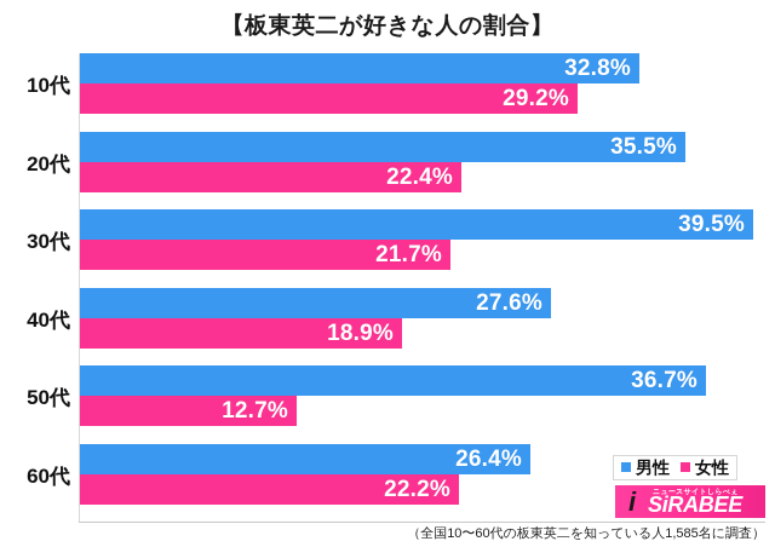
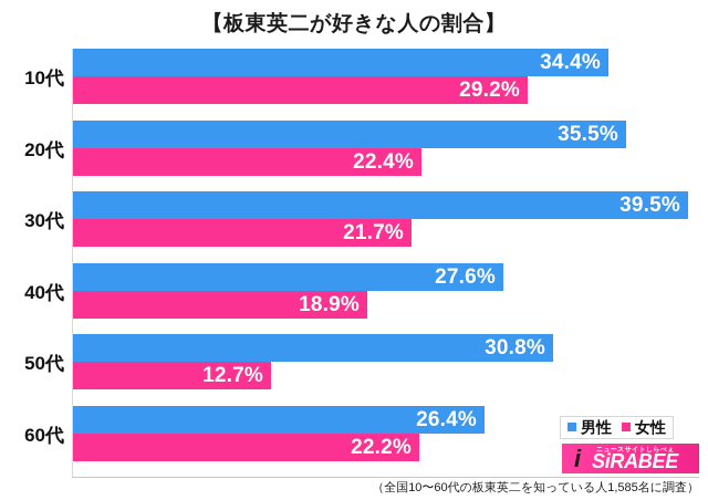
男性/10代: 32.8% -> 34.4%
男性/50代: 36.7% -> 30.8%
